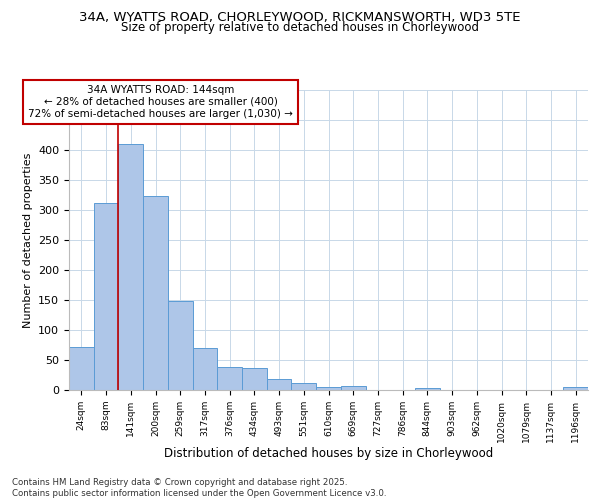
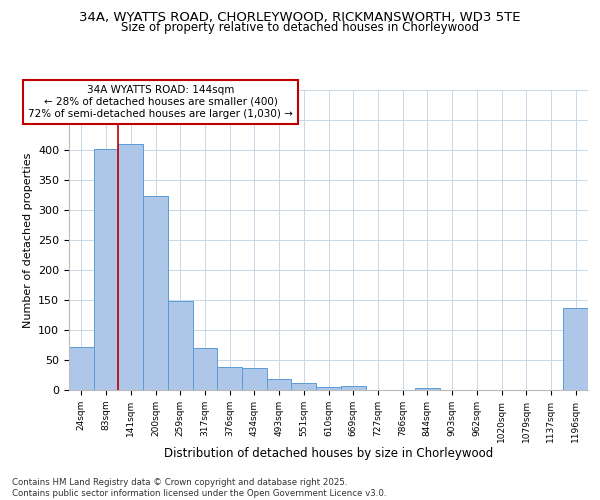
83sqm: 312 -> 402
1196sqm: 5 -> 136
